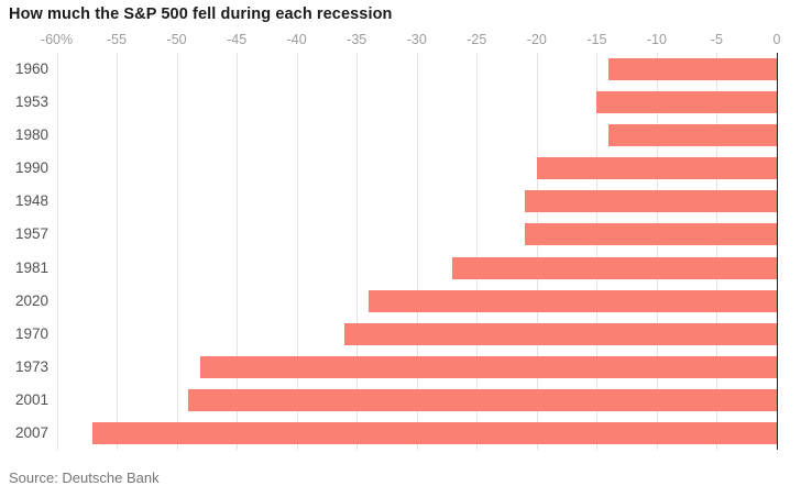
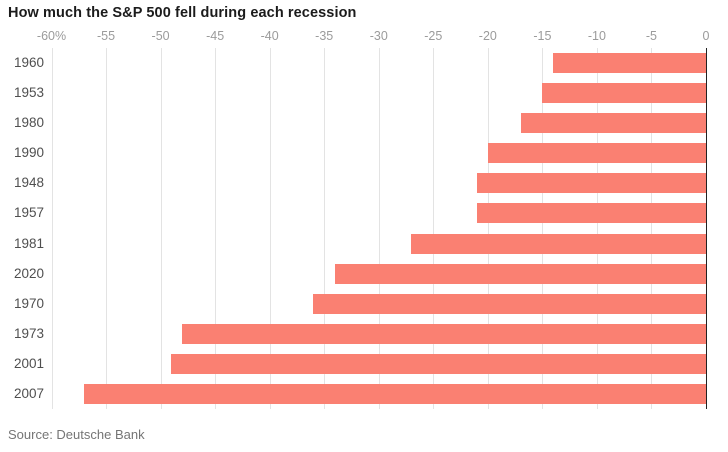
1980: -14 -> -17
